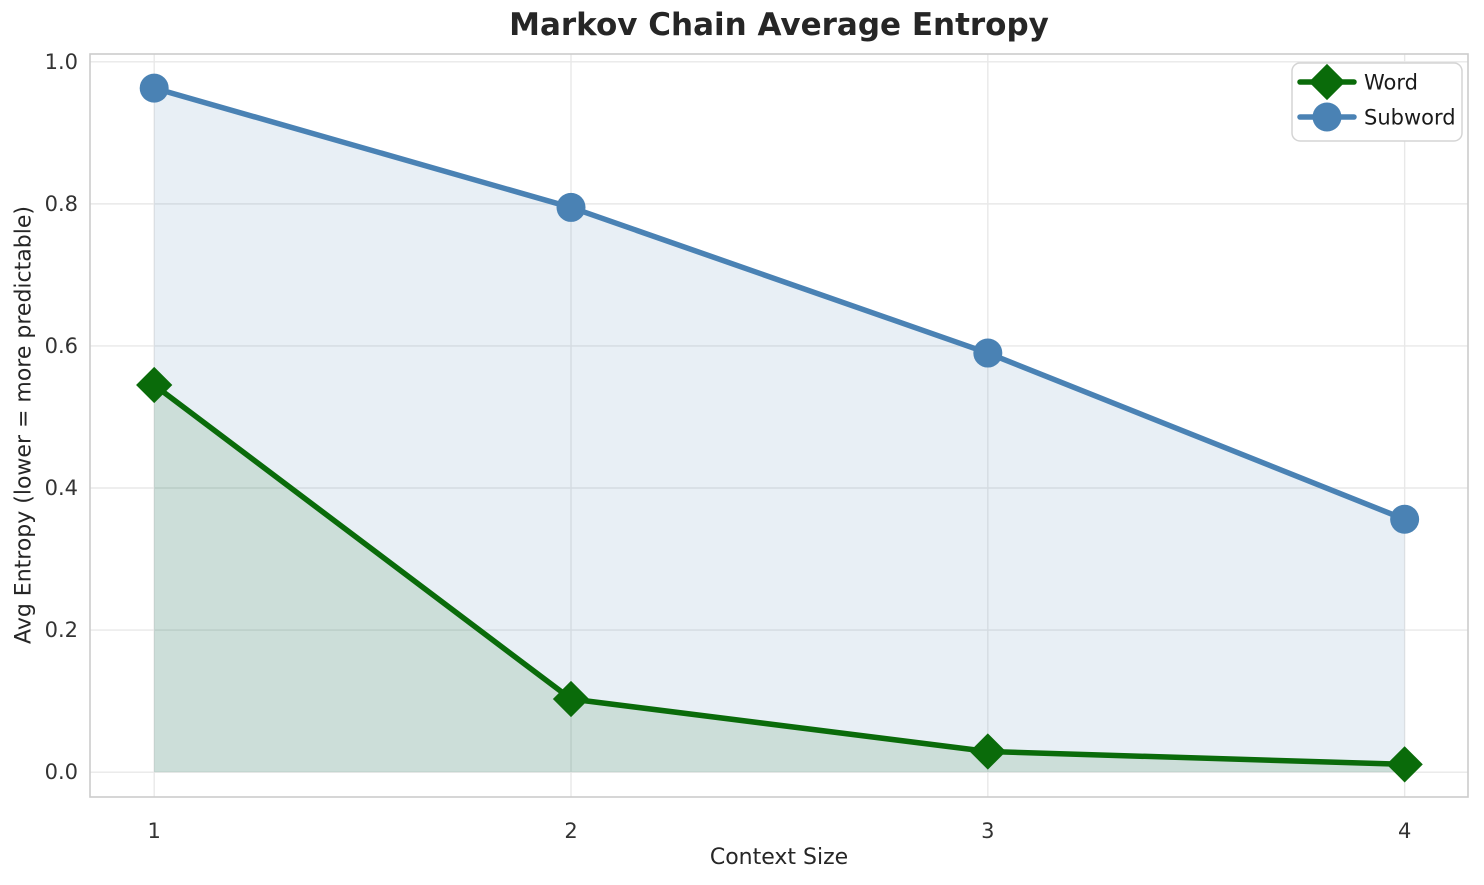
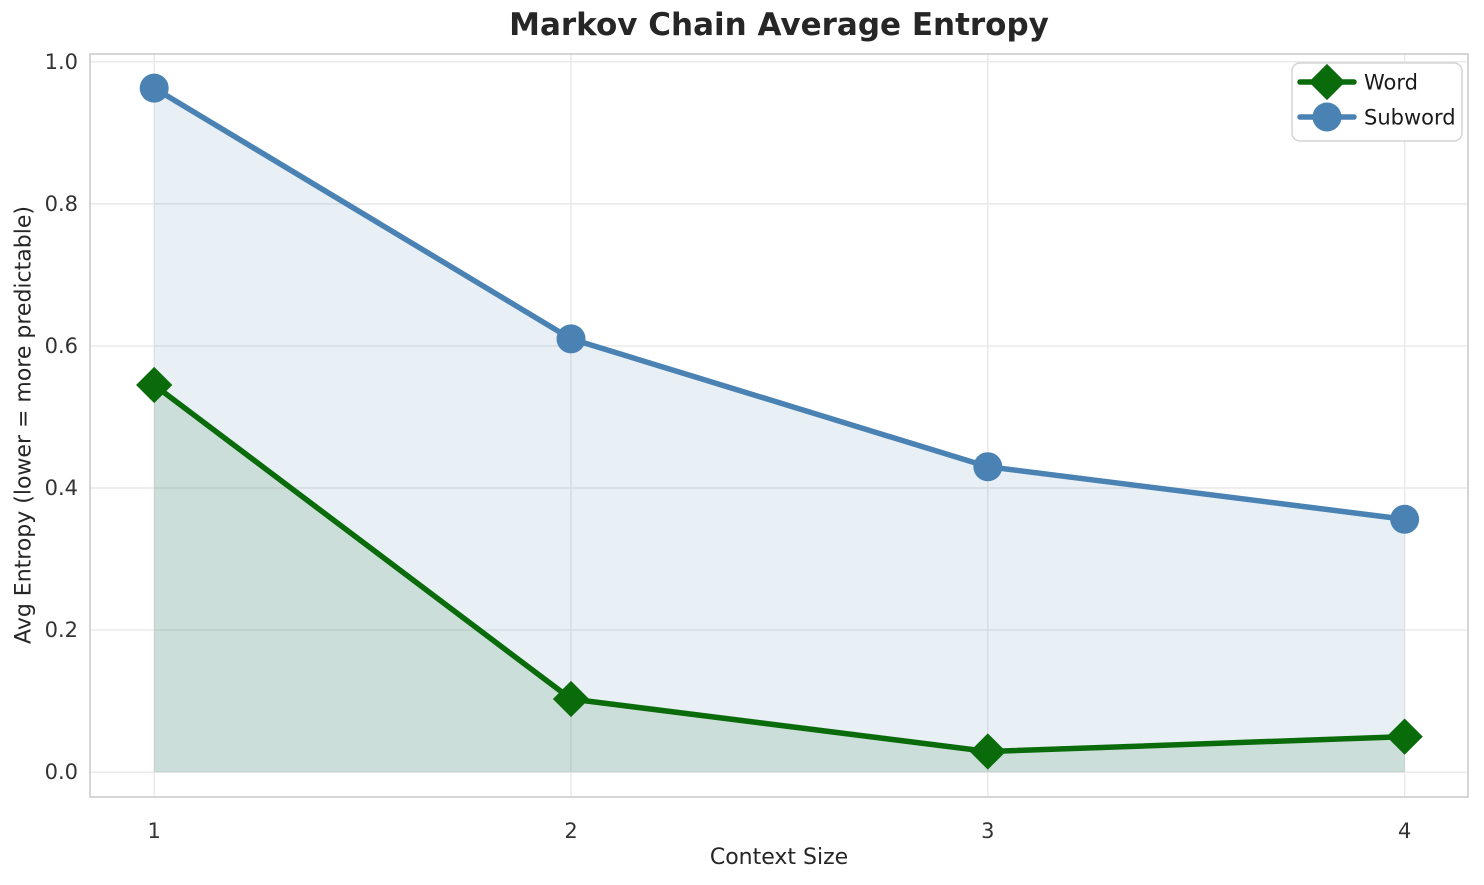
Subword/2: 0.80 -> 0.61
Subword/3: 0.59 -> 0.43
Word/4: 0.01 -> 0.05
